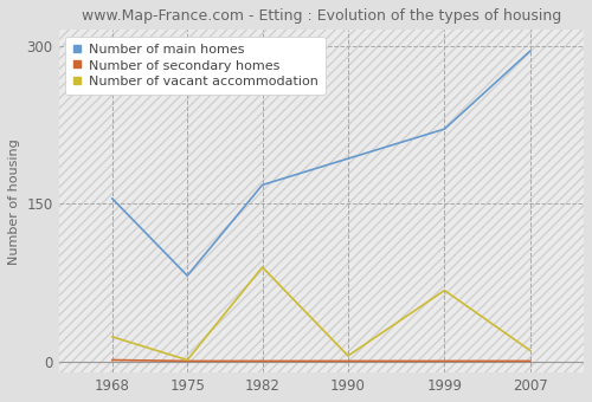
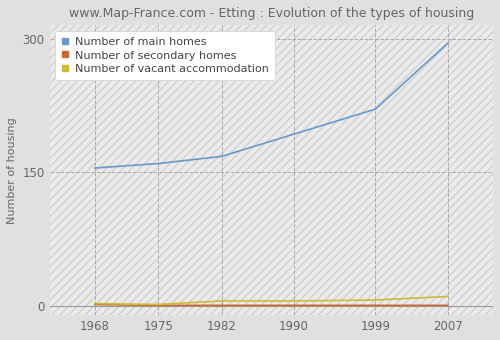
Number of vacant accommodation/1968: 24 -> 3
Number of main homes/1975: 82 -> 160
Number of vacant accommodation/1982: 90 -> 6
Number of vacant accommodation/1999: 68 -> 7
